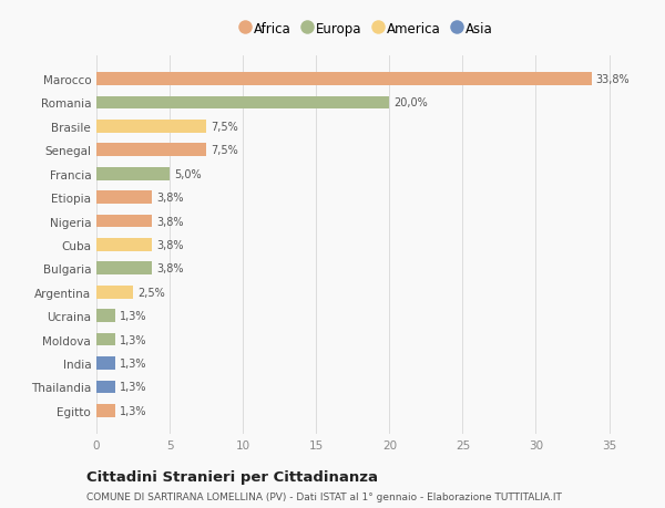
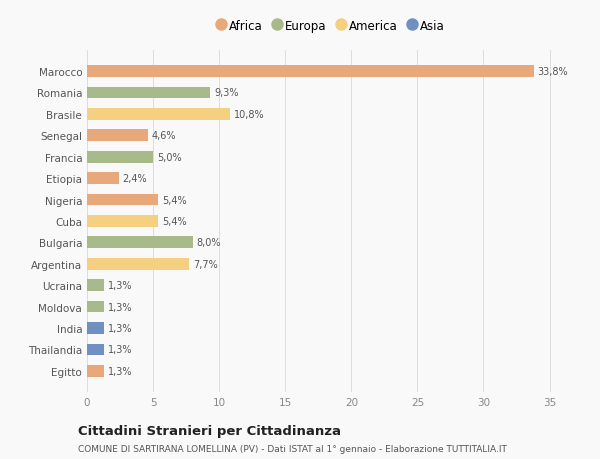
Romania: 20,0% -> 9,3%
Brasile: 7,5% -> 10,8%
Senegal: 7,5% -> 4,6%
Etiopia: 3,8% -> 2,4%
Nigeria: 3,8% -> 5,4%
Cuba: 3,8% -> 5,4%
Bulgaria: 3,8% -> 8,0%
Argentina: 2,5% -> 7,7%
